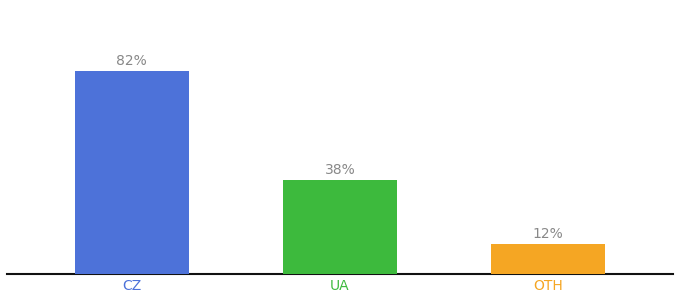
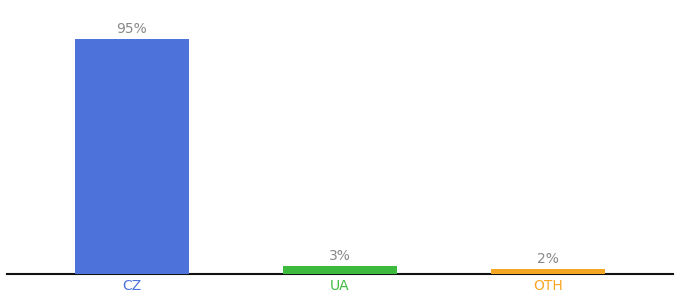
CZ: 82% -> 95%
UA: 38% -> 3%
OTH: 12% -> 2%
